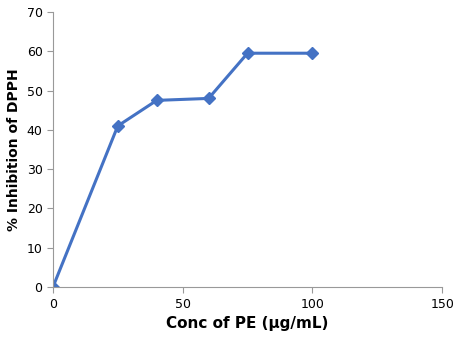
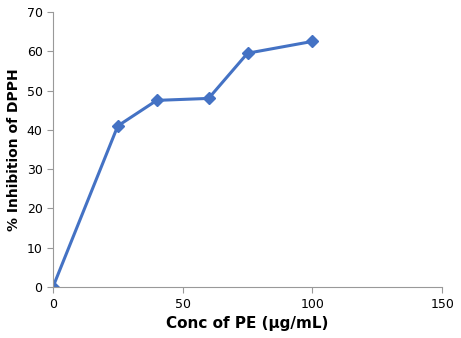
100: 59.5 -> 62.5
